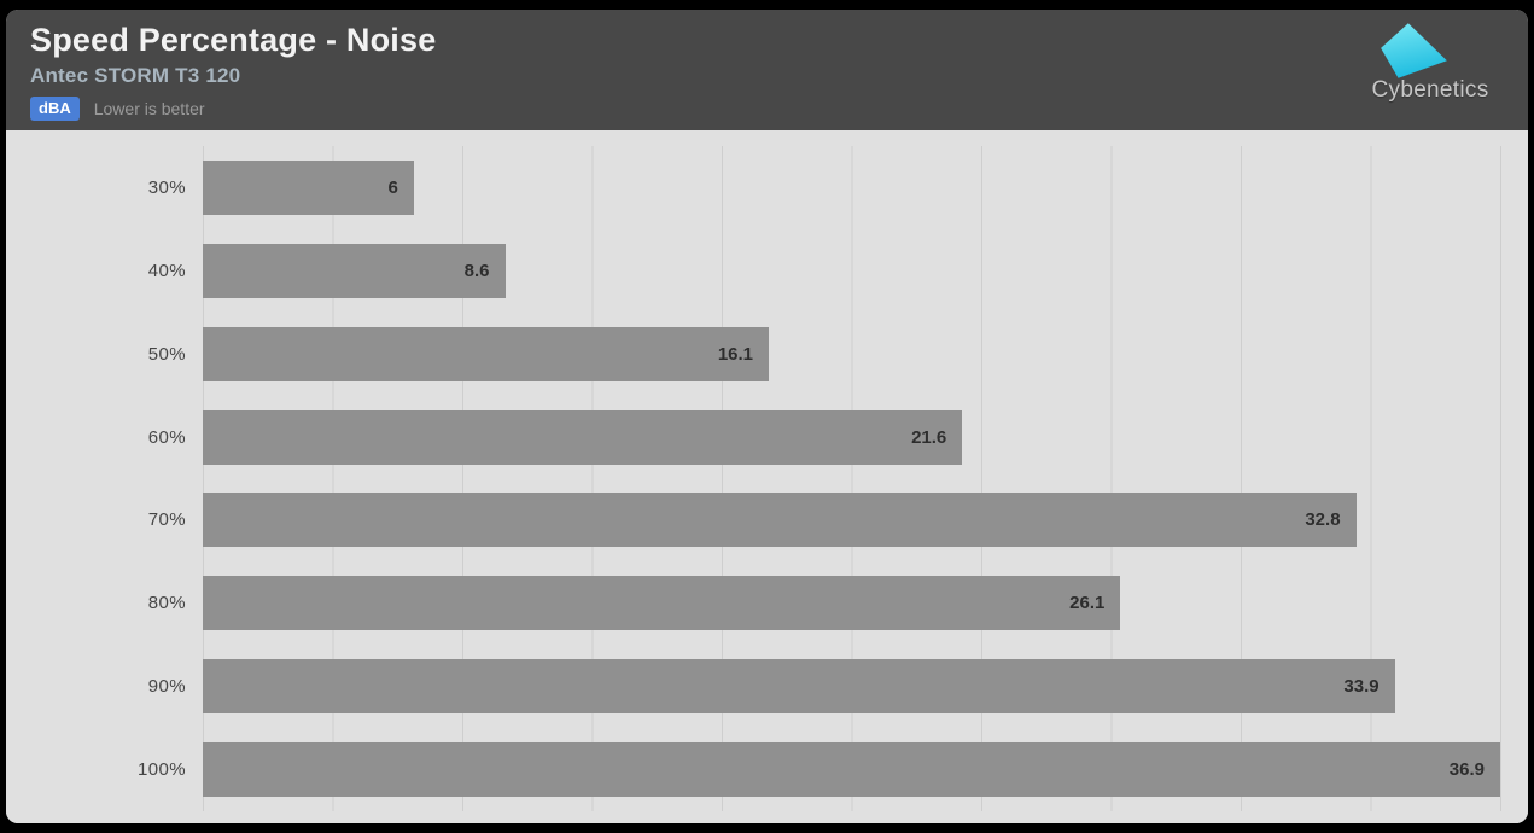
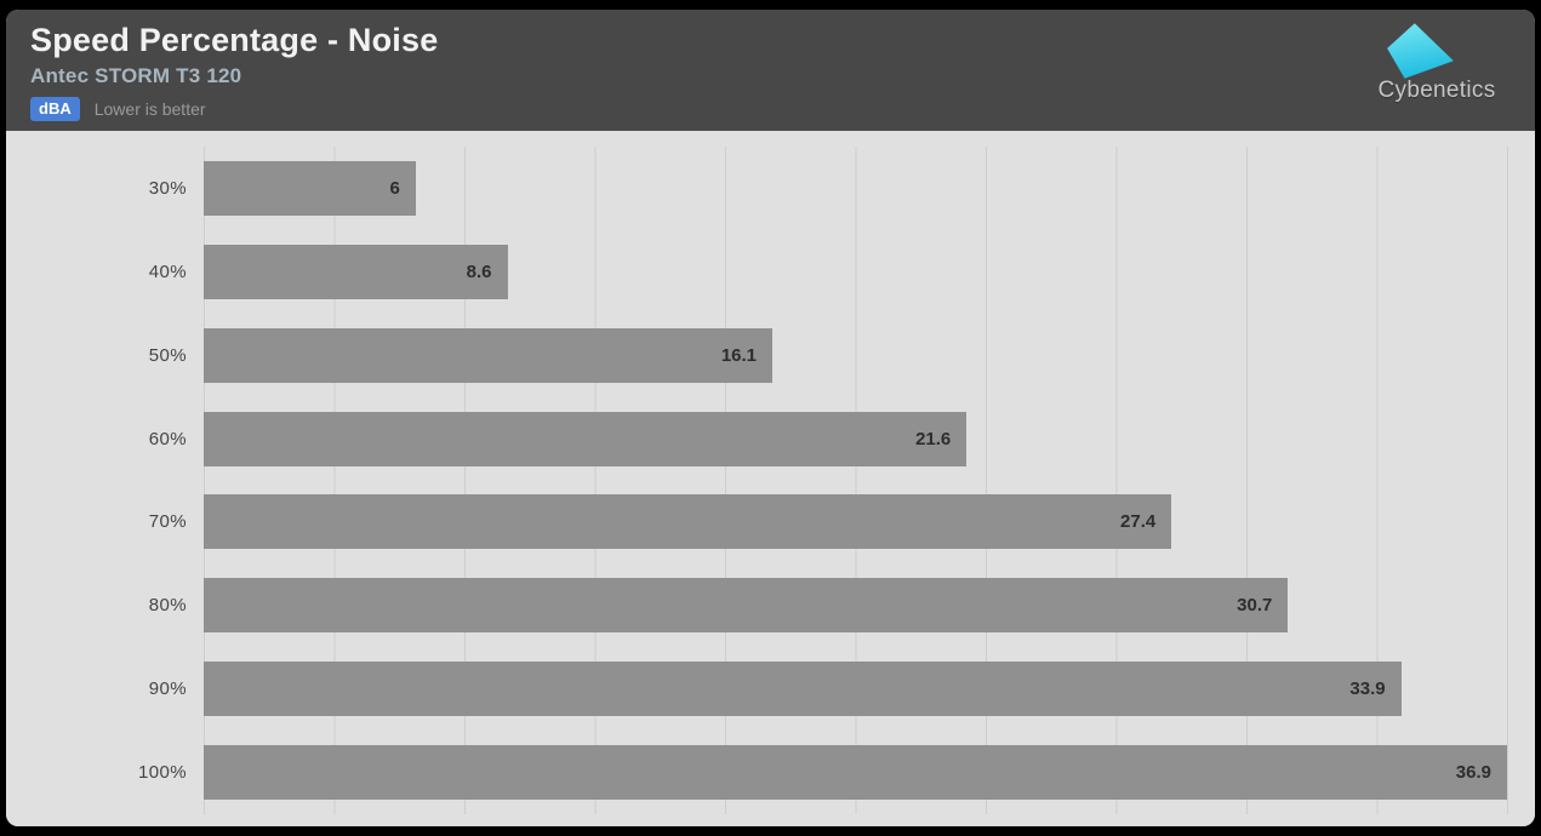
70%: 32.8 -> 27.4
80%: 26.1 -> 30.7
